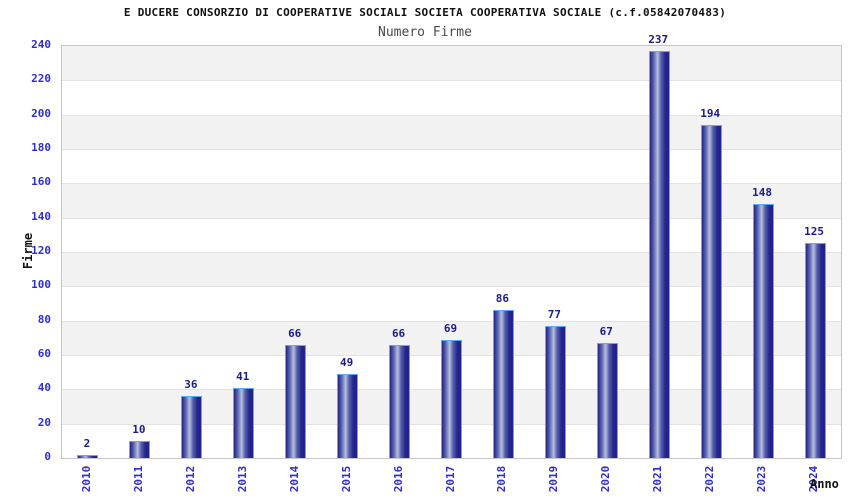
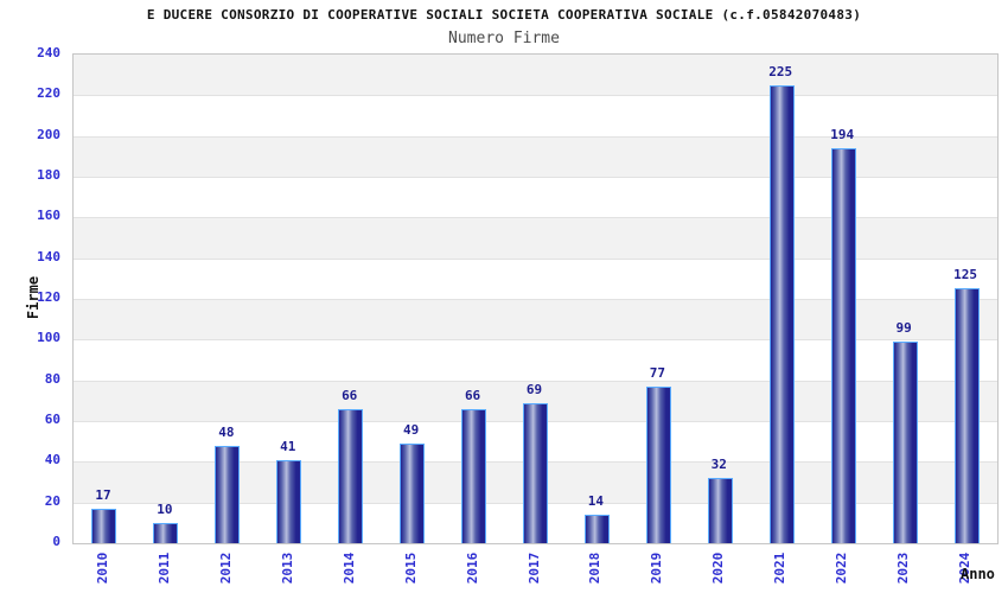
2010: 2 -> 17
2012: 36 -> 48
2018: 86 -> 14
2020: 67 -> 32
2021: 237 -> 225
2023: 148 -> 99
